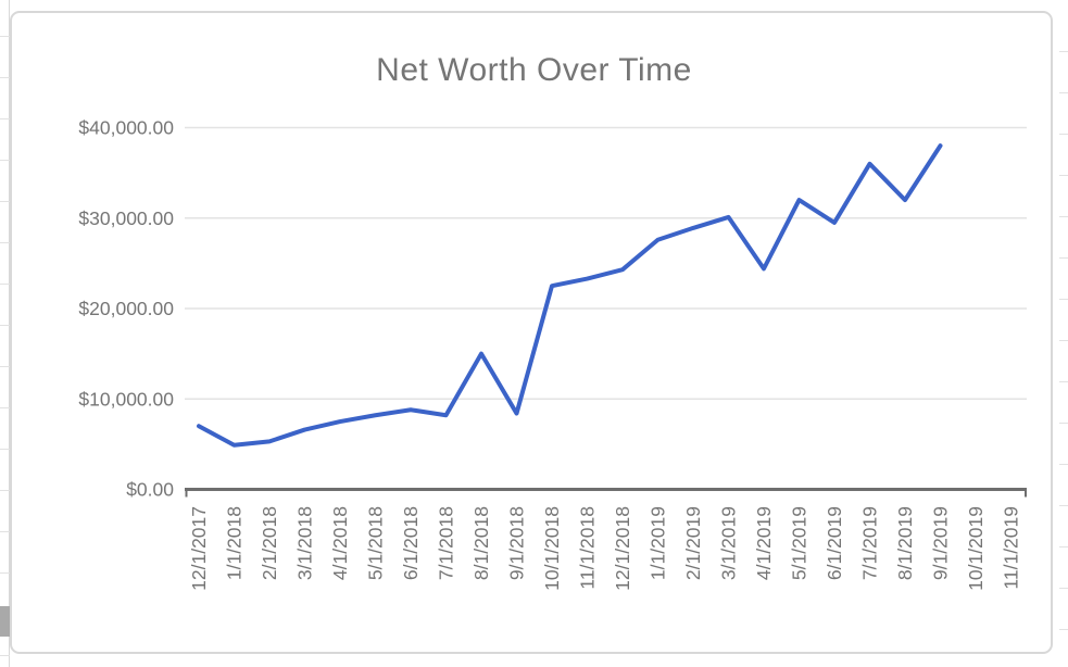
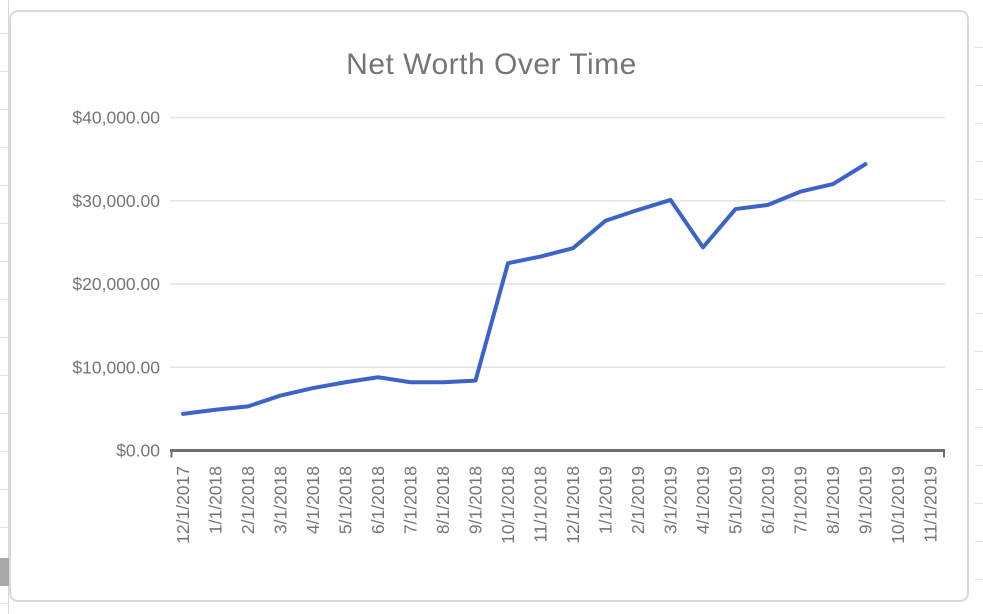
12/1/2017: $7000 -> $4000
8/1/2018: $15000 -> $8000
5/1/2019: $32000 -> $29000
7/1/2019: $36000 -> $31000
9/1/2019: $38000 -> $34000
